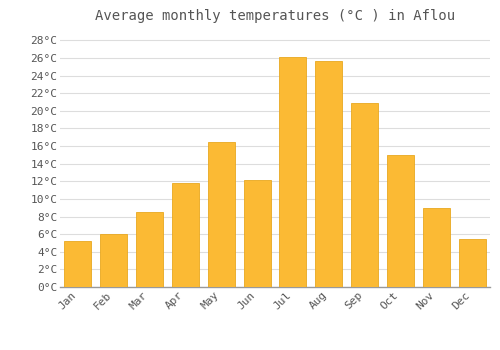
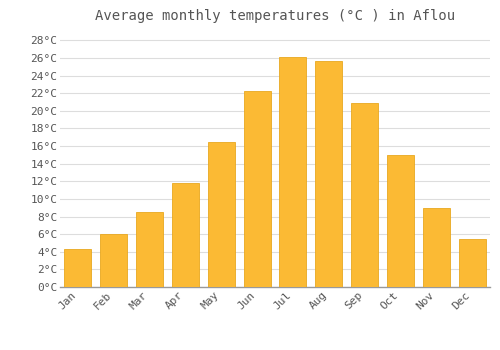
Jan: 5.2°C -> 4.3°C
Jun: 12.2°C -> 22.2°C
